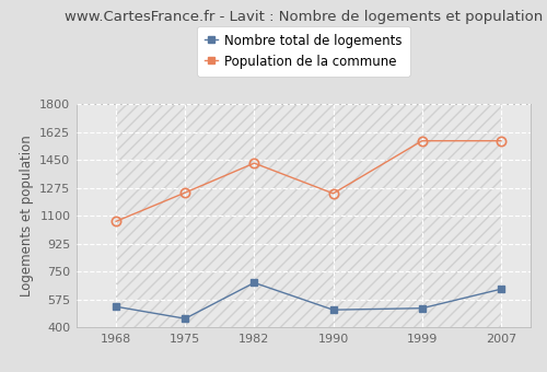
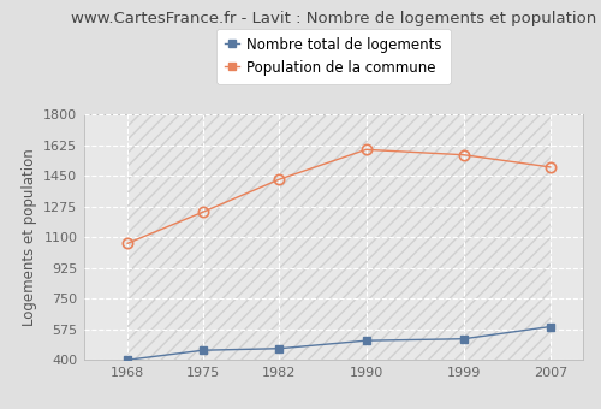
Nombre total de logements/1968: 530 -> 400
Nombre total de logements/1982: 680 -> 460
Population de la commune/1990: 1240 -> 1600
Nombre total de logements/2007: 640 -> 590
Population de la commune/2007: 1570 -> 1500
